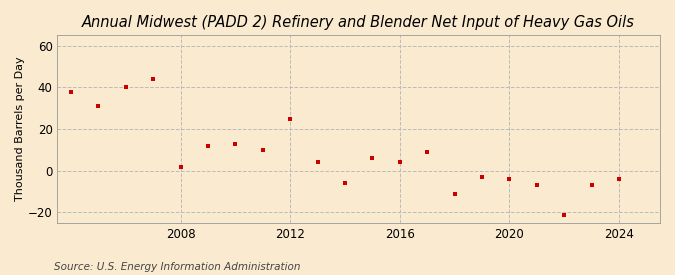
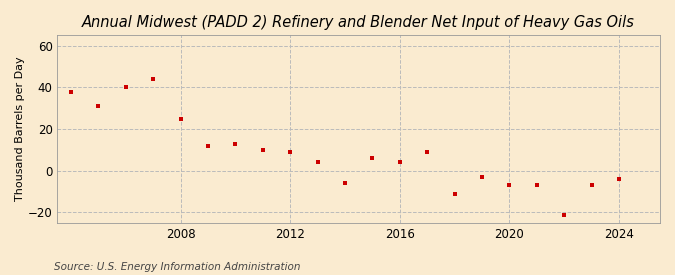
2008: 2 -> 25
2012: 25 -> 9
2020: -4 -> -7
